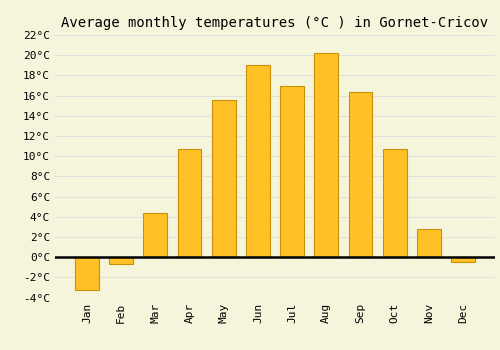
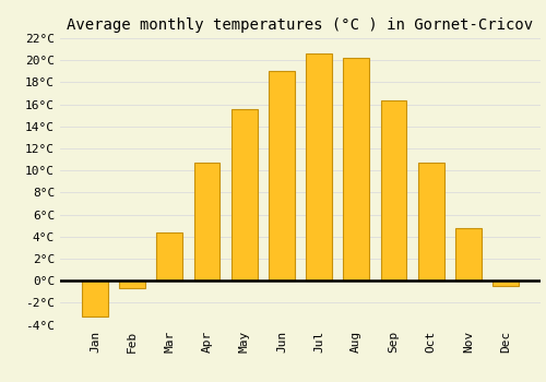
Jul: 16.9°C -> 20.6°C
Nov: 2.8°C -> 4.8°C
